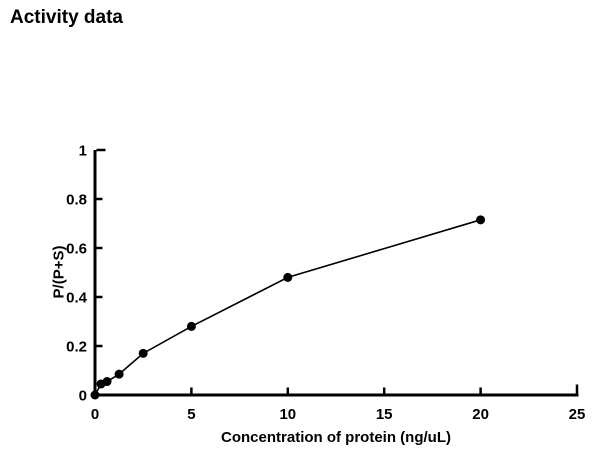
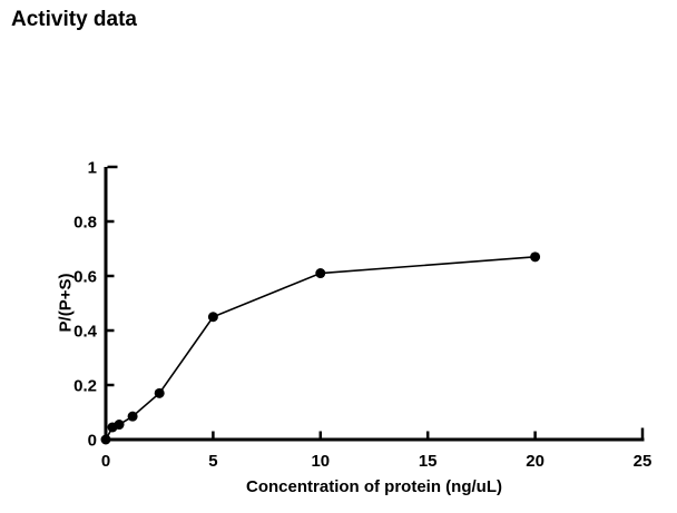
5: 0.28 -> 0.45
10: 0.48 -> 0.61
20: 0.71 -> 0.67
